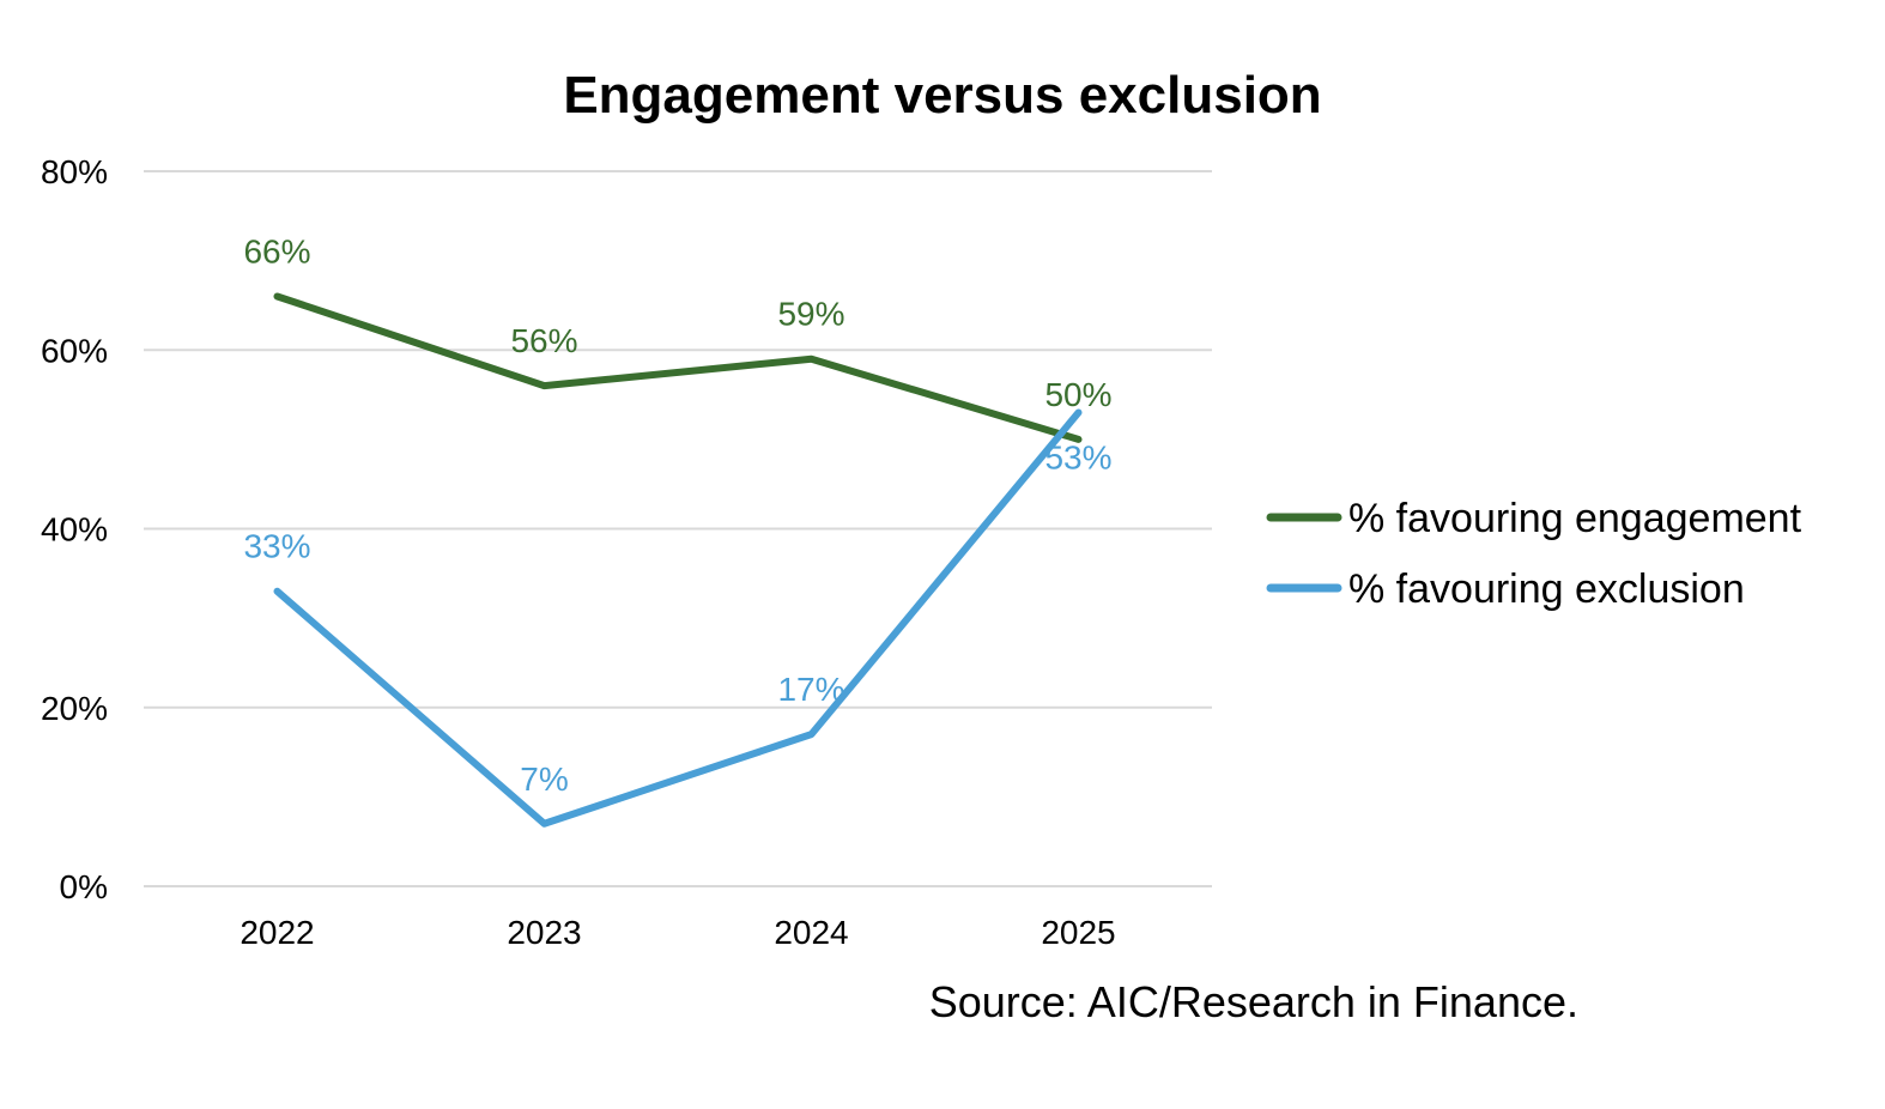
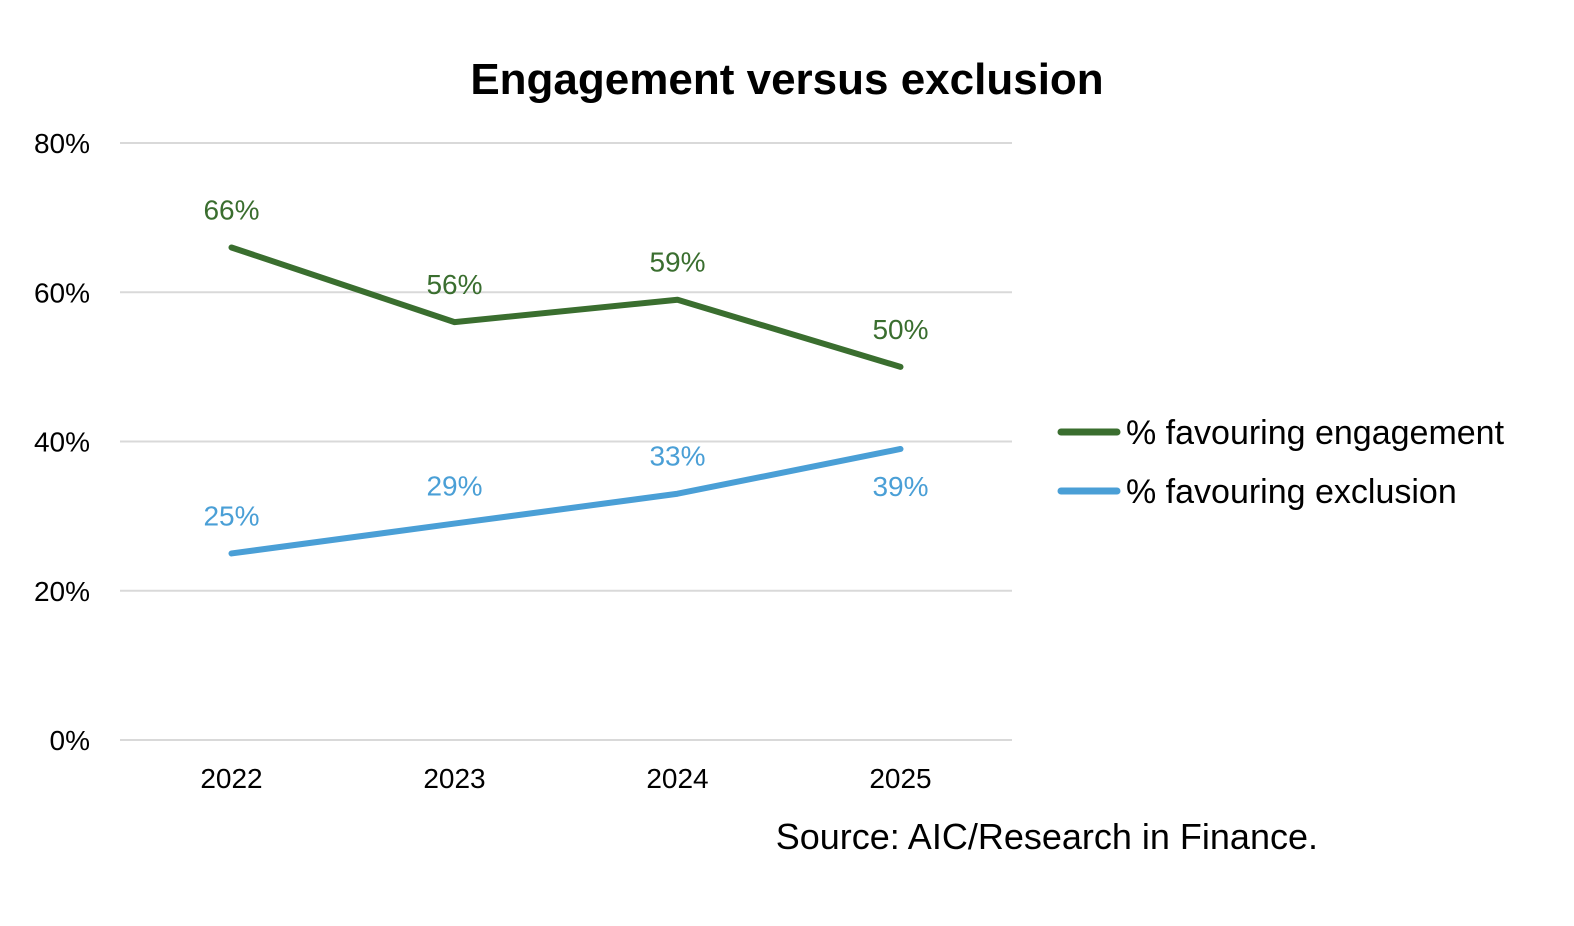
% favouring exclusion/2022: 33% -> 25%
% favouring exclusion/2023: 7% -> 29%
% favouring exclusion/2024: 17% -> 33%
% favouring exclusion/2025: 53% -> 39%
